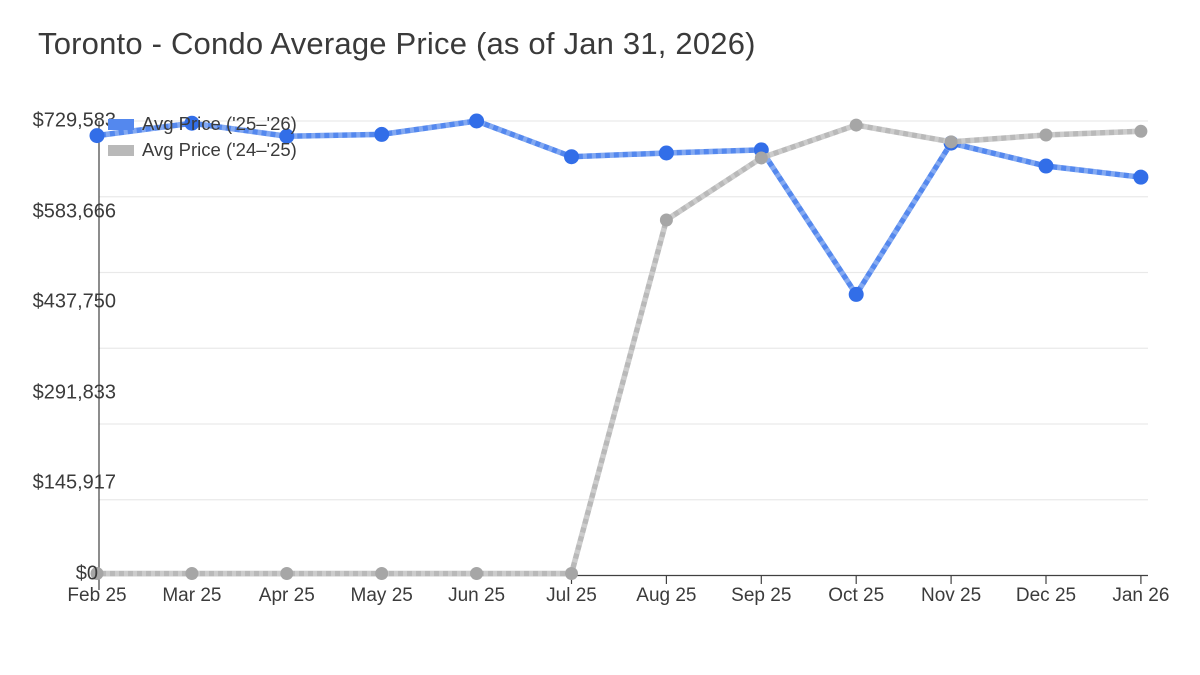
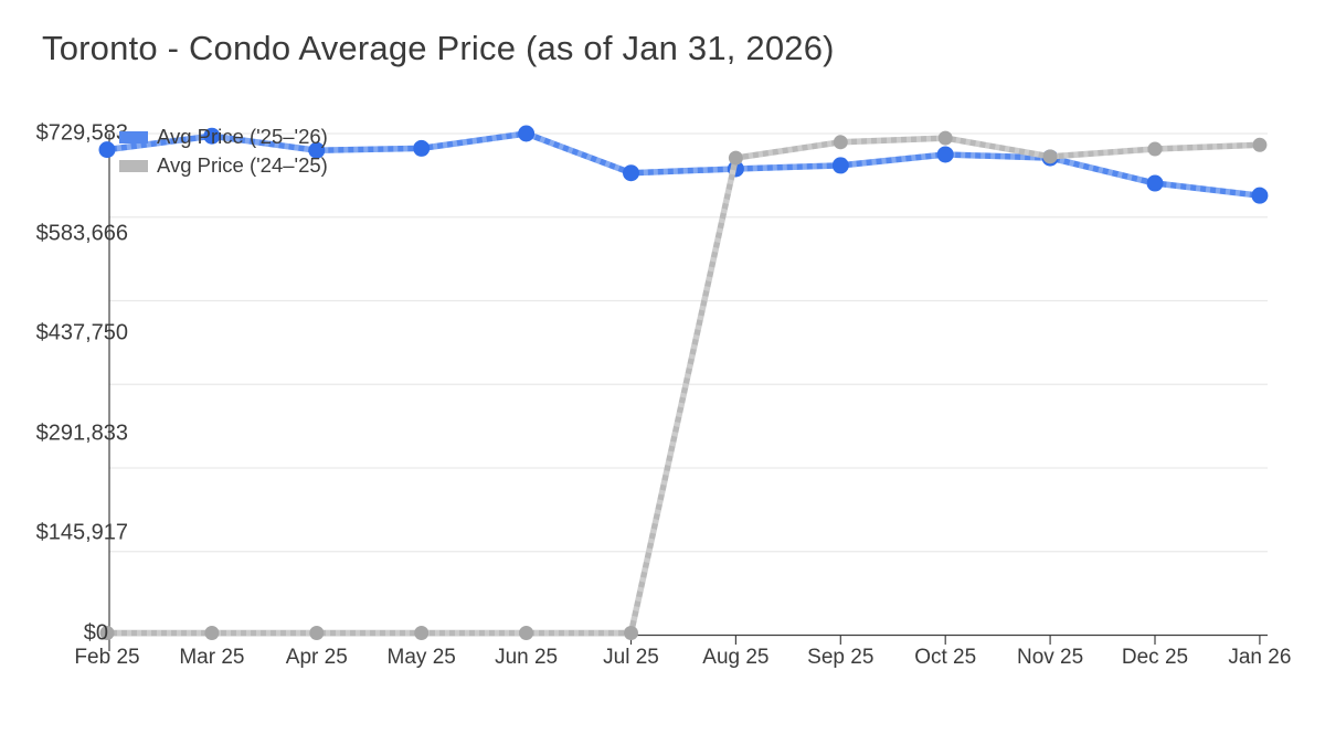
Avg Price ('24–'25)/Aug 25: $570000 -> $690000
Avg Price ('24–'25)/Sep 25: $670000 -> $720000
Avg Price ('25–'26)/Oct 25: $450000 -> $700000
